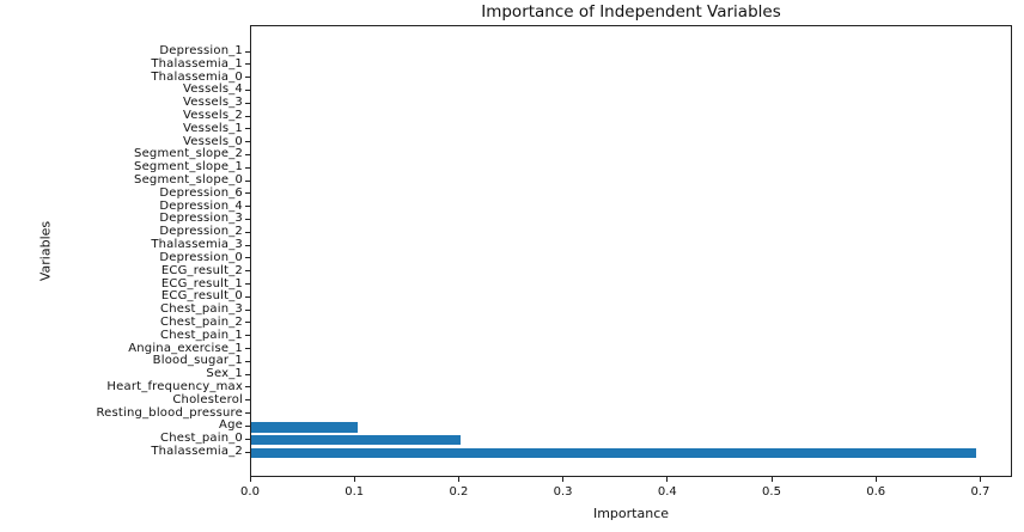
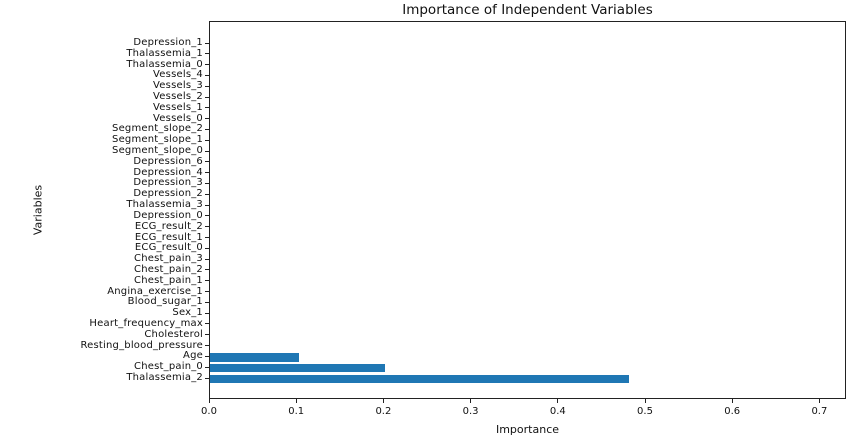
Thalassemia_2: 0.69 -> 0.48
